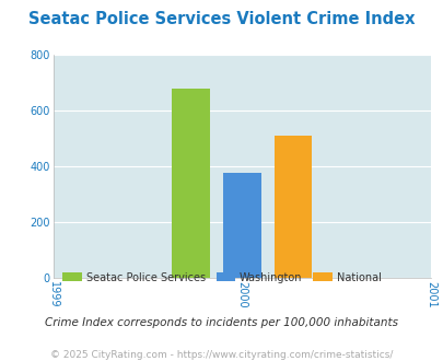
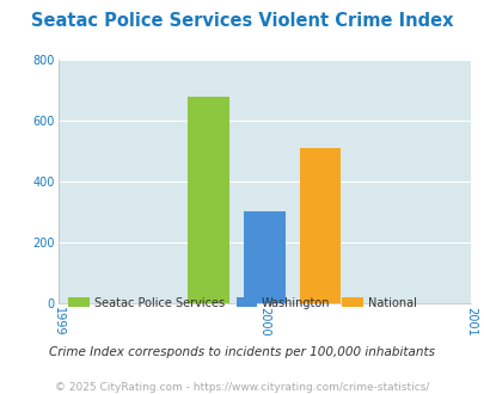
2000: 375 -> 300
